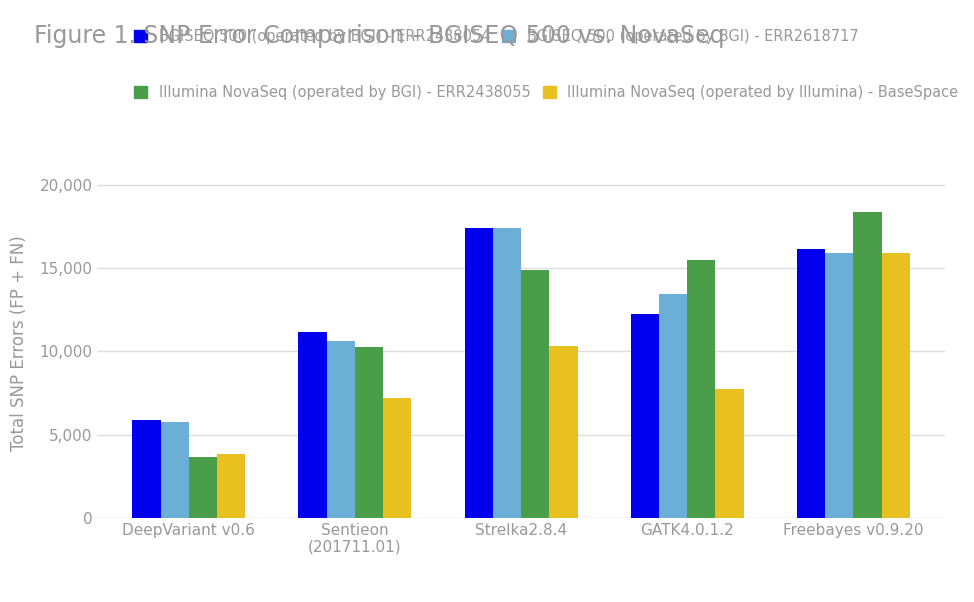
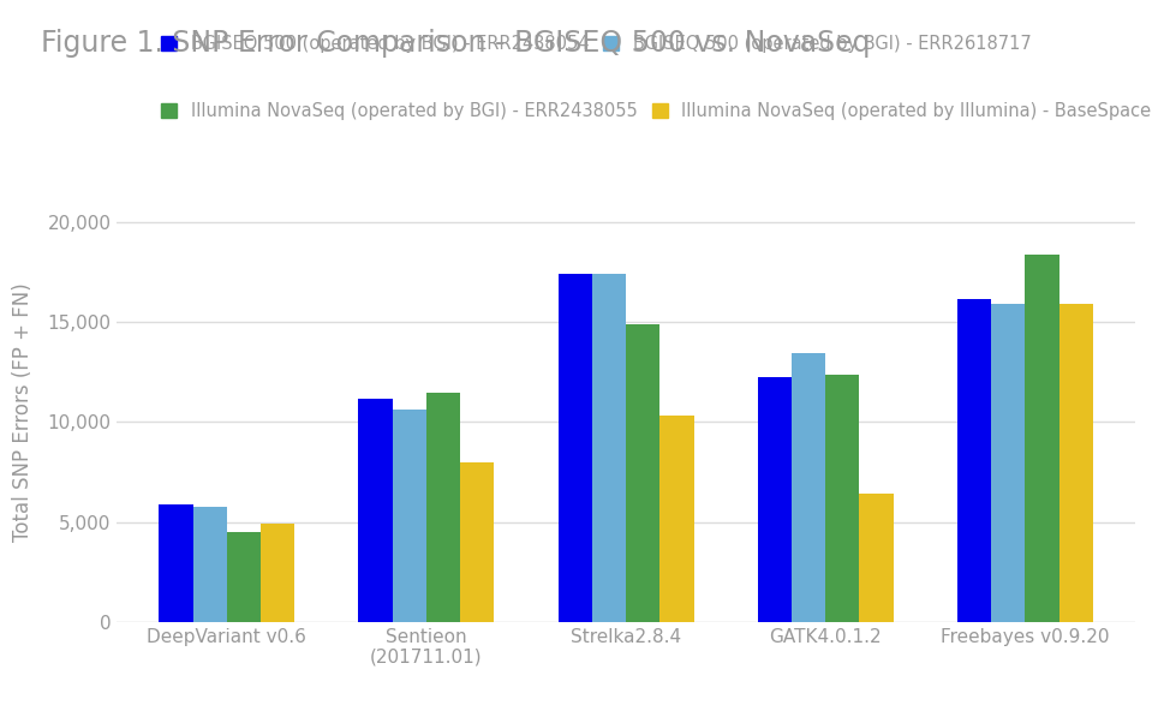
Illumina NovaSeq (operated by BGI) - ERR2438055/DeepVariant v0.6: 3,600 -> 4,500
Illumina NovaSeq (operated by Illumina) - BaseSpace/DeepVariant v0.6: 3,800 -> 4,900
Illumina NovaSeq (operated by BGI) - ERR2438055/Sentieon (201711.01): 10,200 -> 11,500
Illumina NovaSeq (operated by Illumina) - BaseSpace/Sentieon (201711.01): 7,200 -> 8,000
Illumina NovaSeq (operated by BGI) - ERR2438055/GATK4.0.1.2: 15,500 -> 12,400
Illumina NovaSeq (operated by Illumina) - BaseSpace/GATK4.0.1.2: 7,800 -> 6,400
